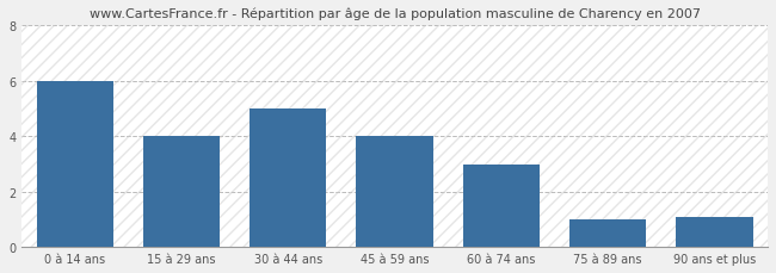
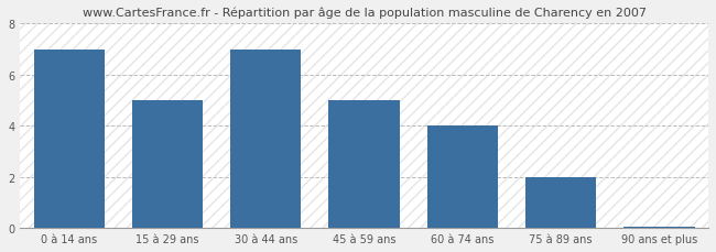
0 à 14 ans: 6.00 -> 7.00
15 à 29 ans: 4.00 -> 5.00
30 à 44 ans: 5.00 -> 7.00
45 à 59 ans: 4.00 -> 5.00
60 à 74 ans: 3.00 -> 4.00
75 à 89 ans: 1.00 -> 2.00
90 ans et plus: 1.10 -> 0.07
